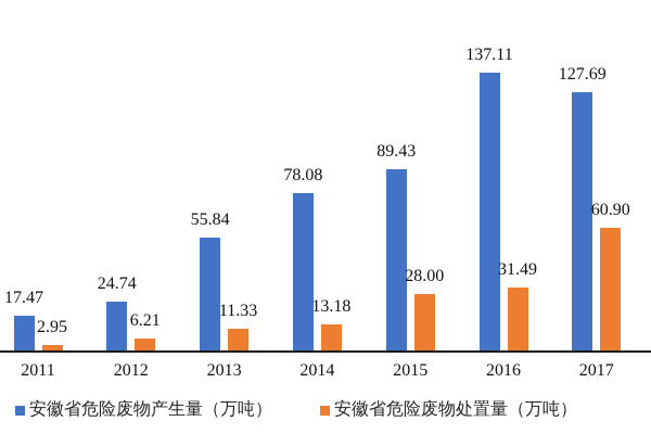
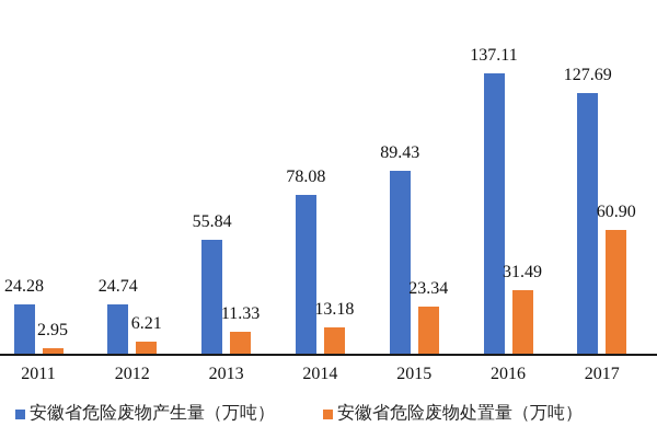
安徽省危险废物产生量（万吨）/2011: 17.47 -> 24.28
安徽省危险废物处置量（万吨）/2015: 28.00 -> 23.34
